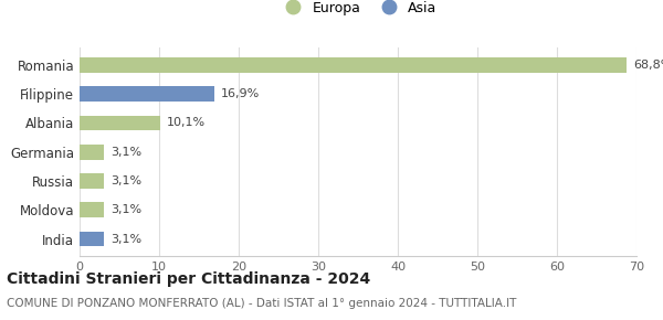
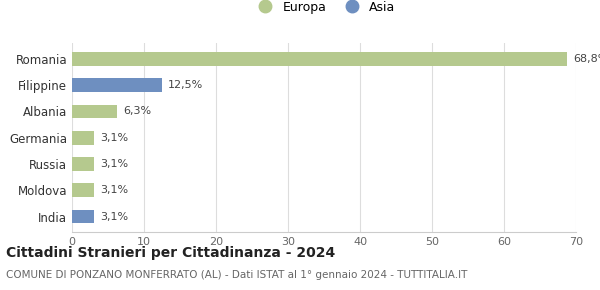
Filippine: 16,9% -> 12,5%
Albania: 10,1% -> 6,3%
